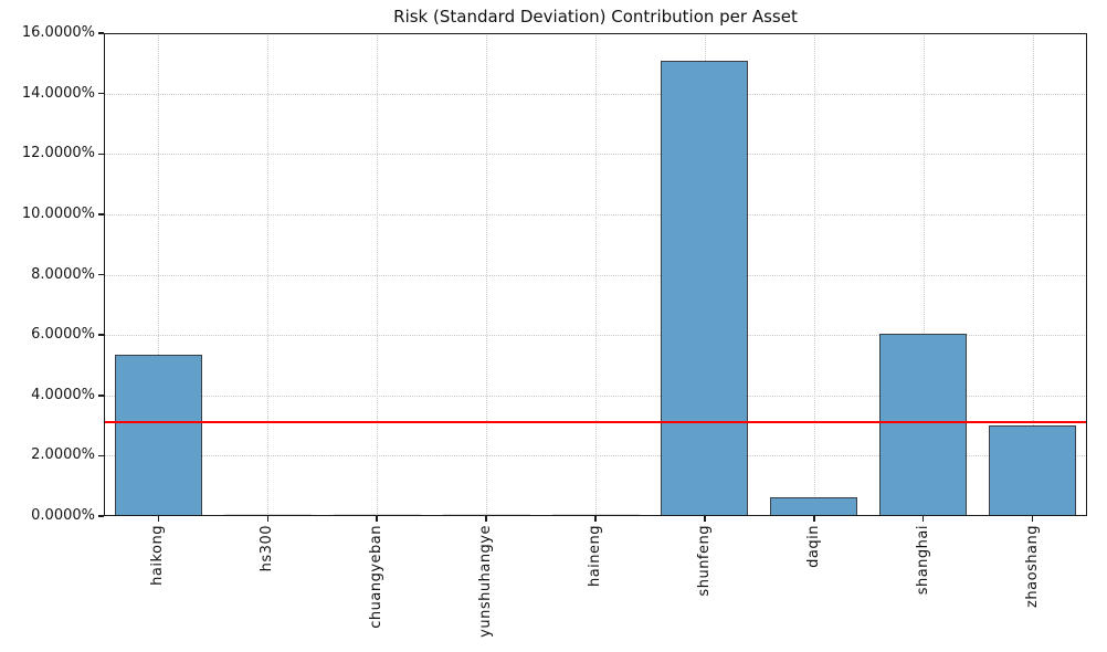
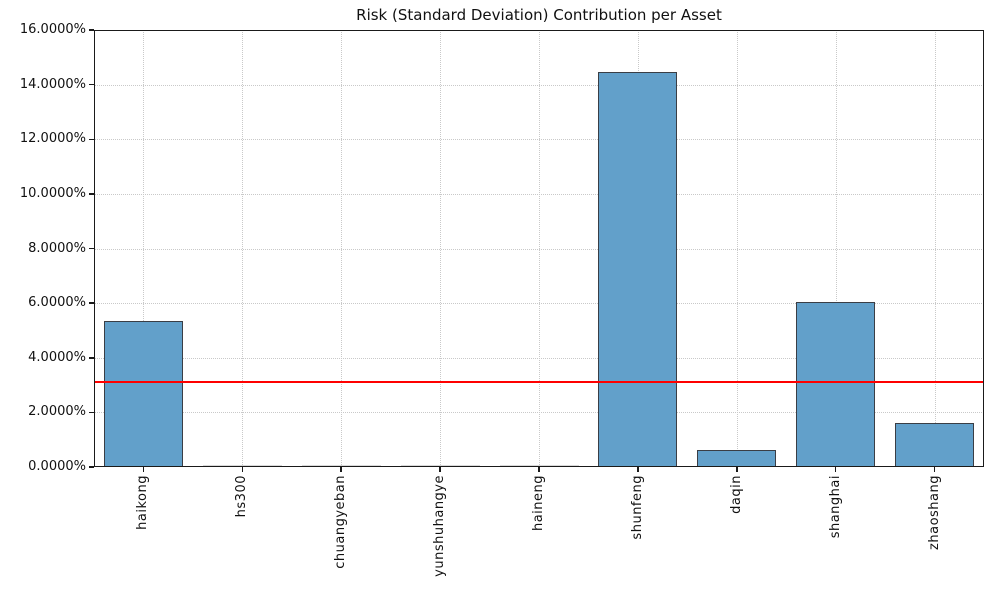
shunfeng: 15.1% -> 14.4%
zhaoshang: 3.0% -> 1.6%
